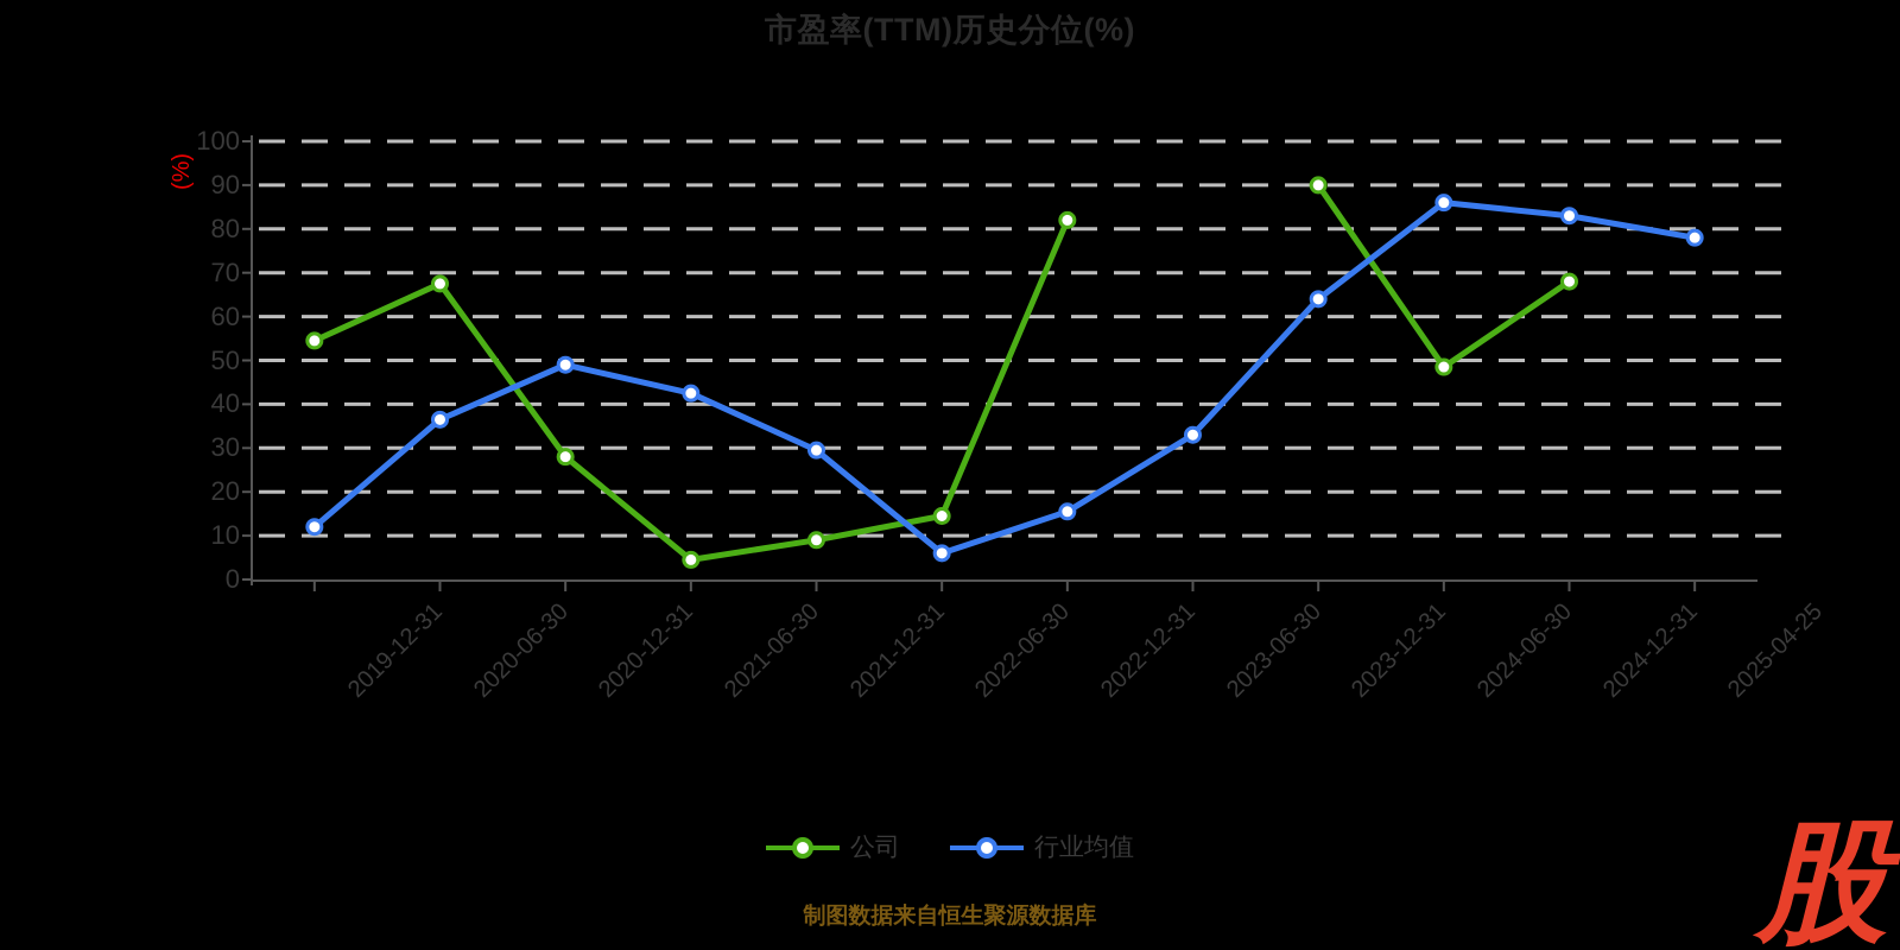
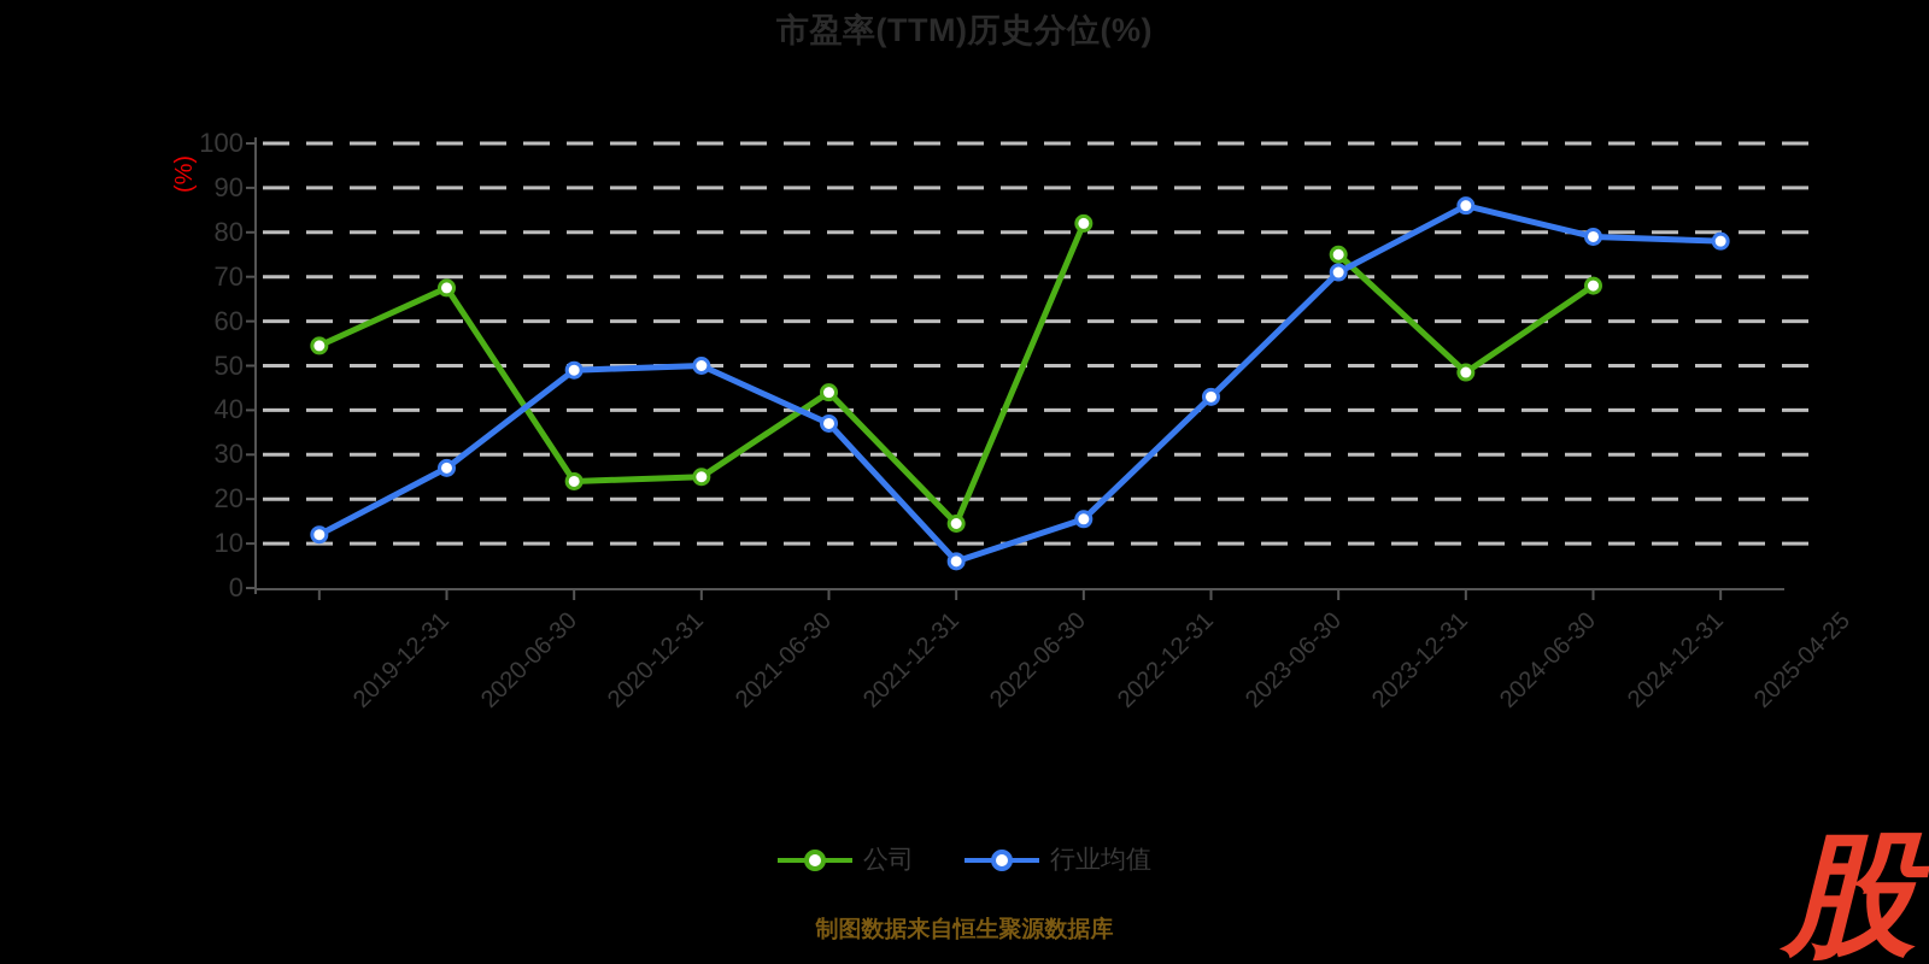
行业均值/2020-06-30: 36 -> 27
公司/2020-12-31: 28 -> 24
公司/2021-06-30: 4 -> 25
行业均值/2021-06-30: 42 -> 50
公司/2021-12-31: 9 -> 44
行业均值/2021-12-31: 30 -> 37
行业均值/2023-06-30: 33 -> 43
公司/2023-12-31: 90 -> 75
行业均值/2023-12-31: 64 -> 71
行业均值/2024-12-31: 83 -> 79
